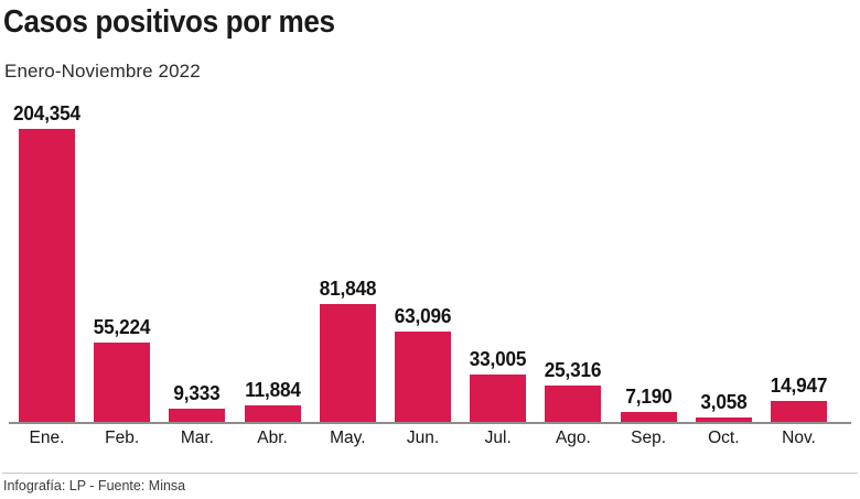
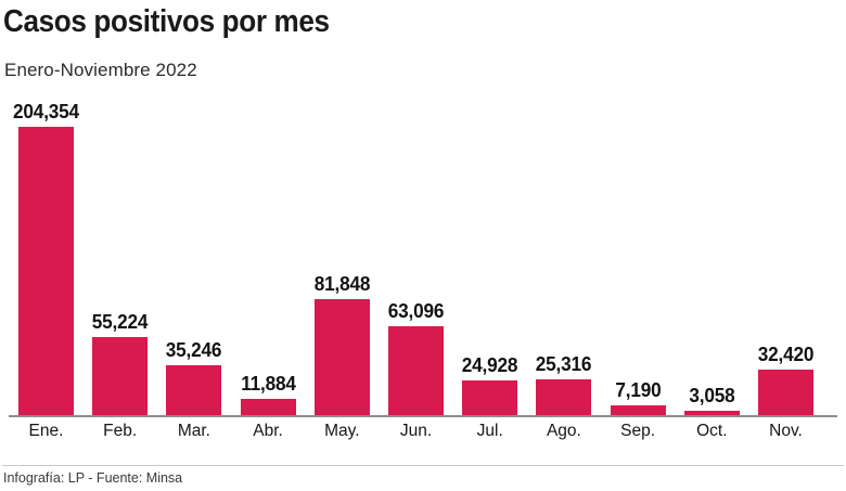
Mar.: 9,333 -> 35,246
Jul.: 33,005 -> 24,928
Nov.: 14,947 -> 32,420
